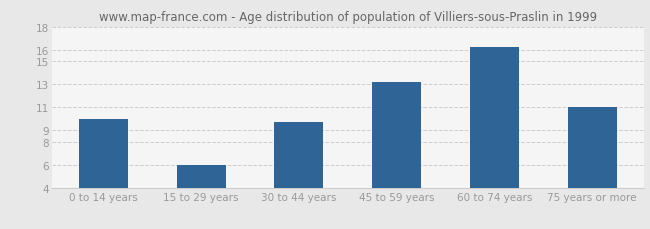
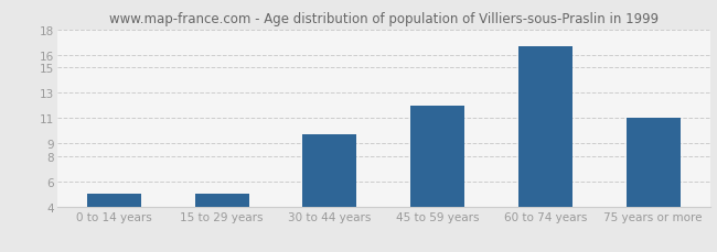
0 to 14 years: 10.0 -> 5.0
15 to 29 years: 6.0 -> 5.0
45 to 59 years: 13.2 -> 12.0
60 to 74 years: 16.2 -> 16.7
